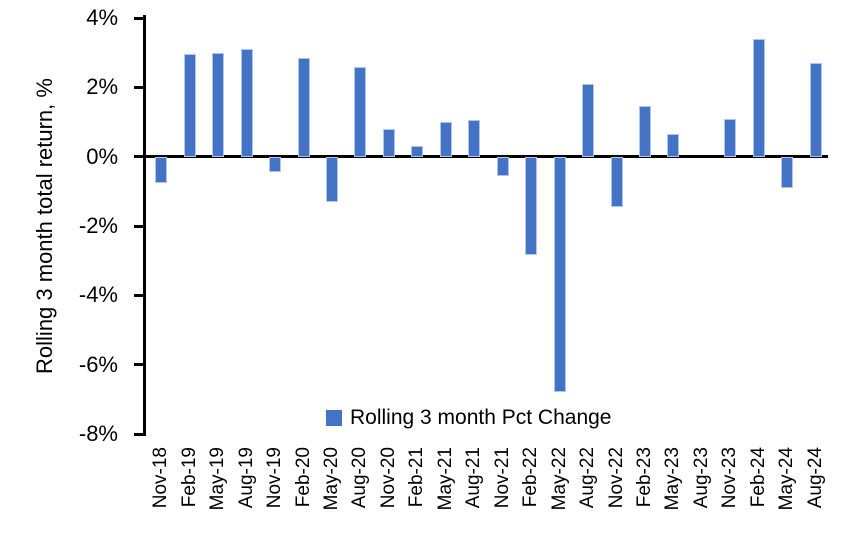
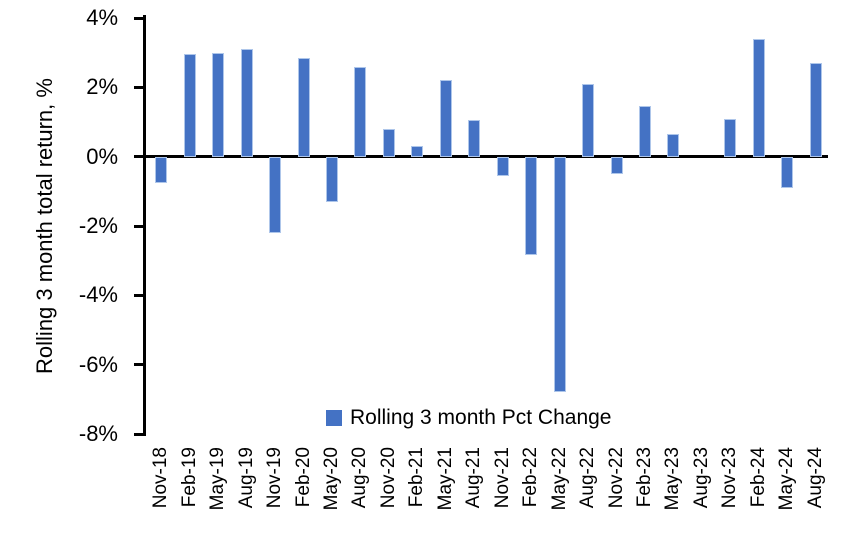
Nov-19: -0.5% -> -2.2%
May-21: 1.0% -> 2.2%
Nov-22: -1.4% -> -0.5%
